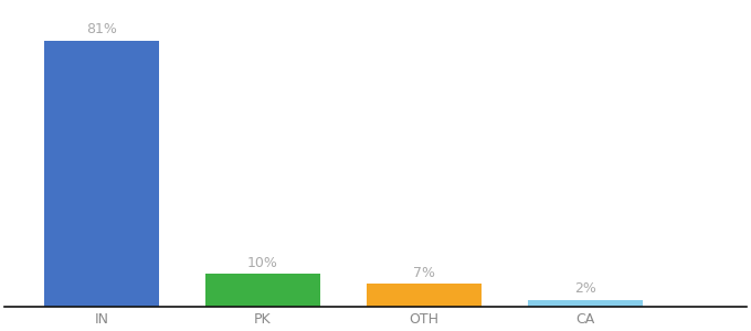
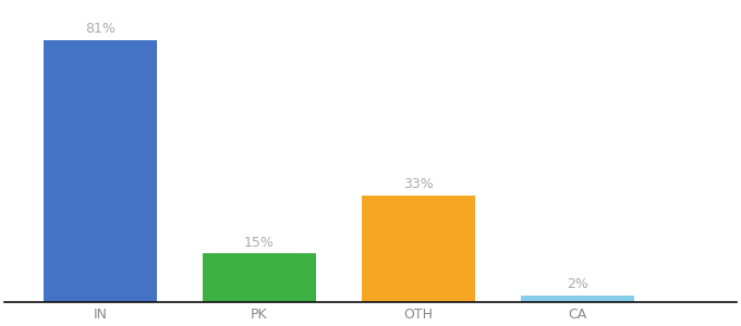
PK: 10% -> 15%
OTH: 7% -> 33%
